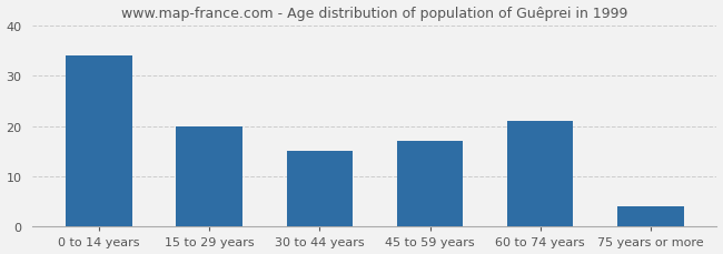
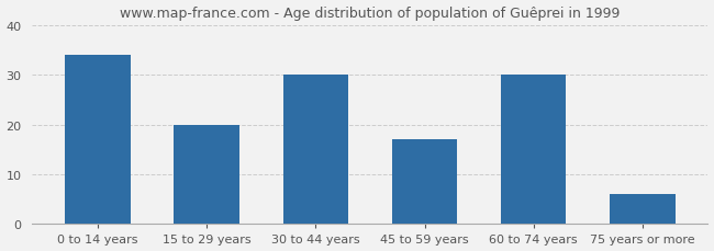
30 to 44 years: 15 -> 30
60 to 74 years: 21 -> 30
75 years or more: 4 -> 6
